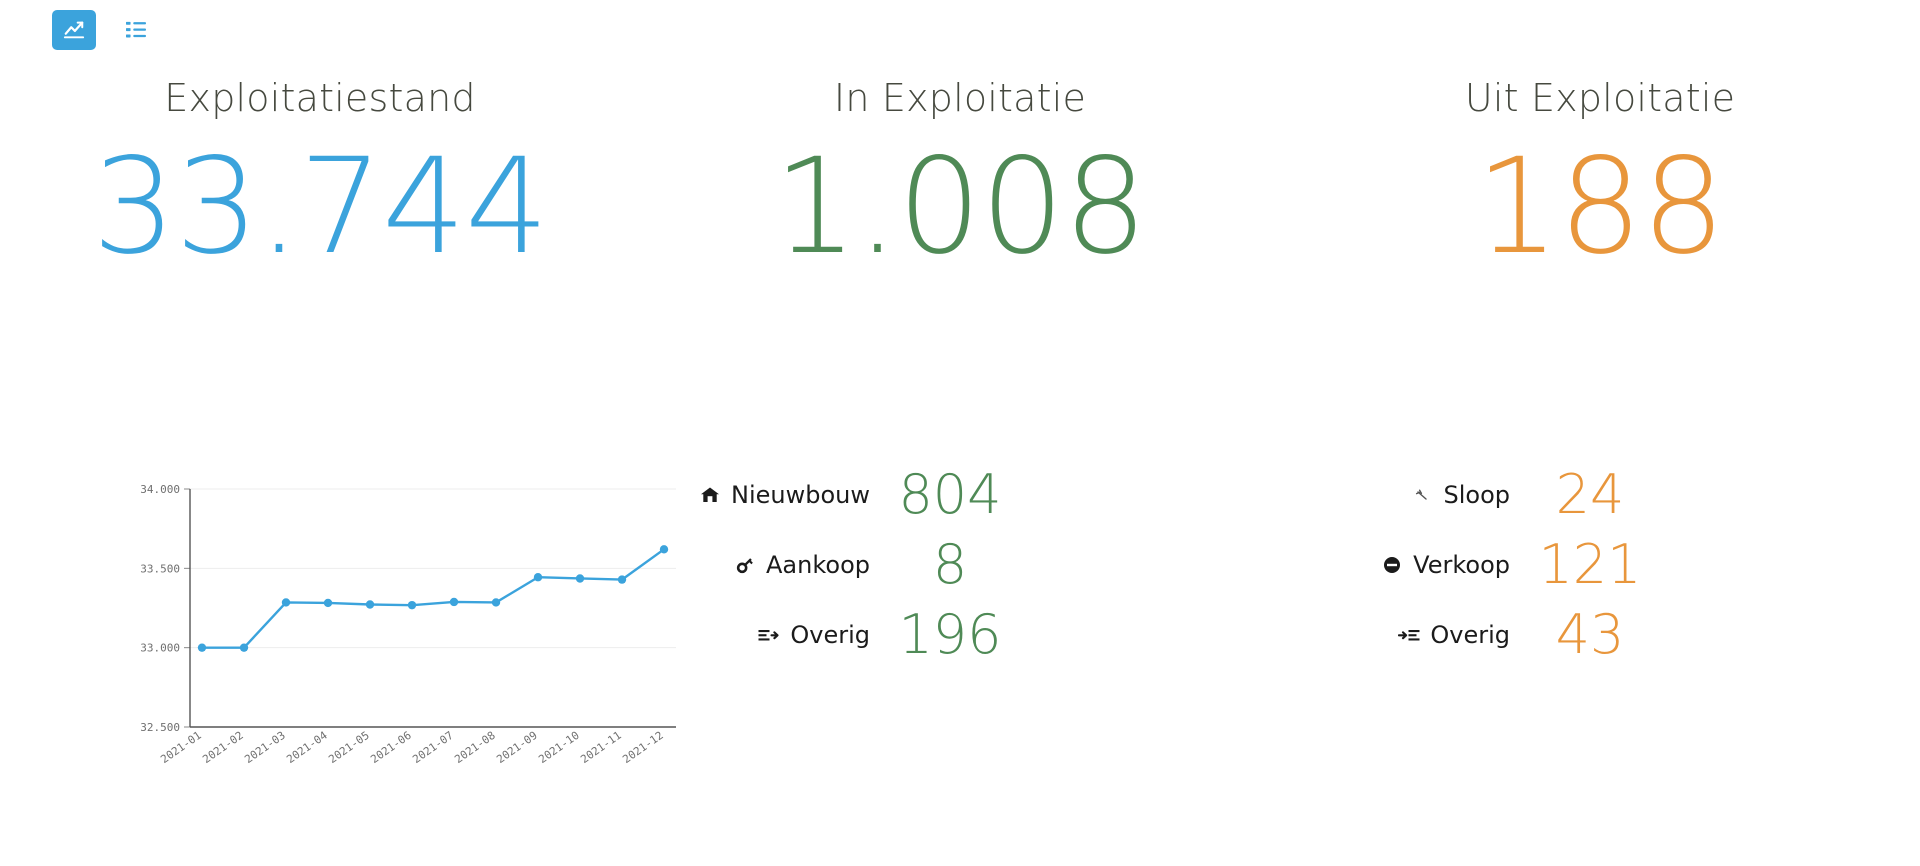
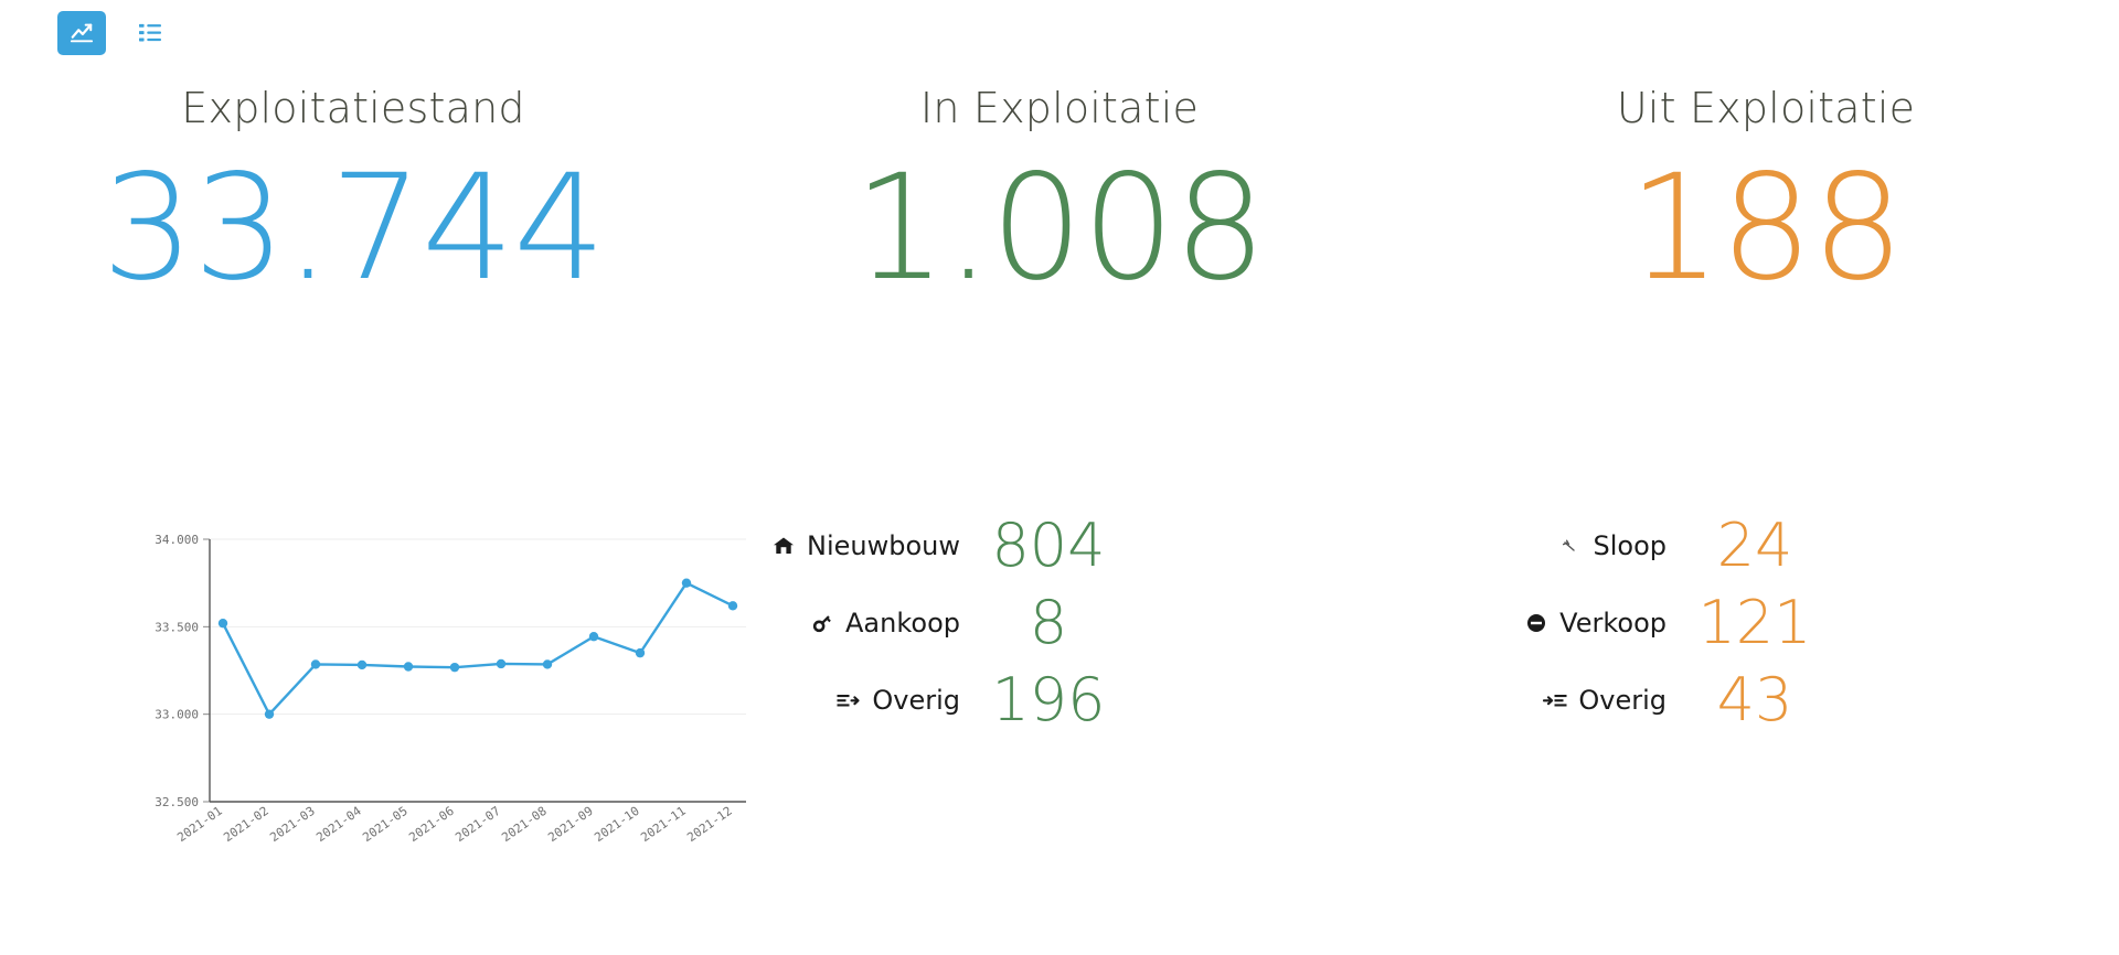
2021-01: 33000 -> 33520
2021-10: 33440 -> 33350
2021-11: 33430 -> 33750
